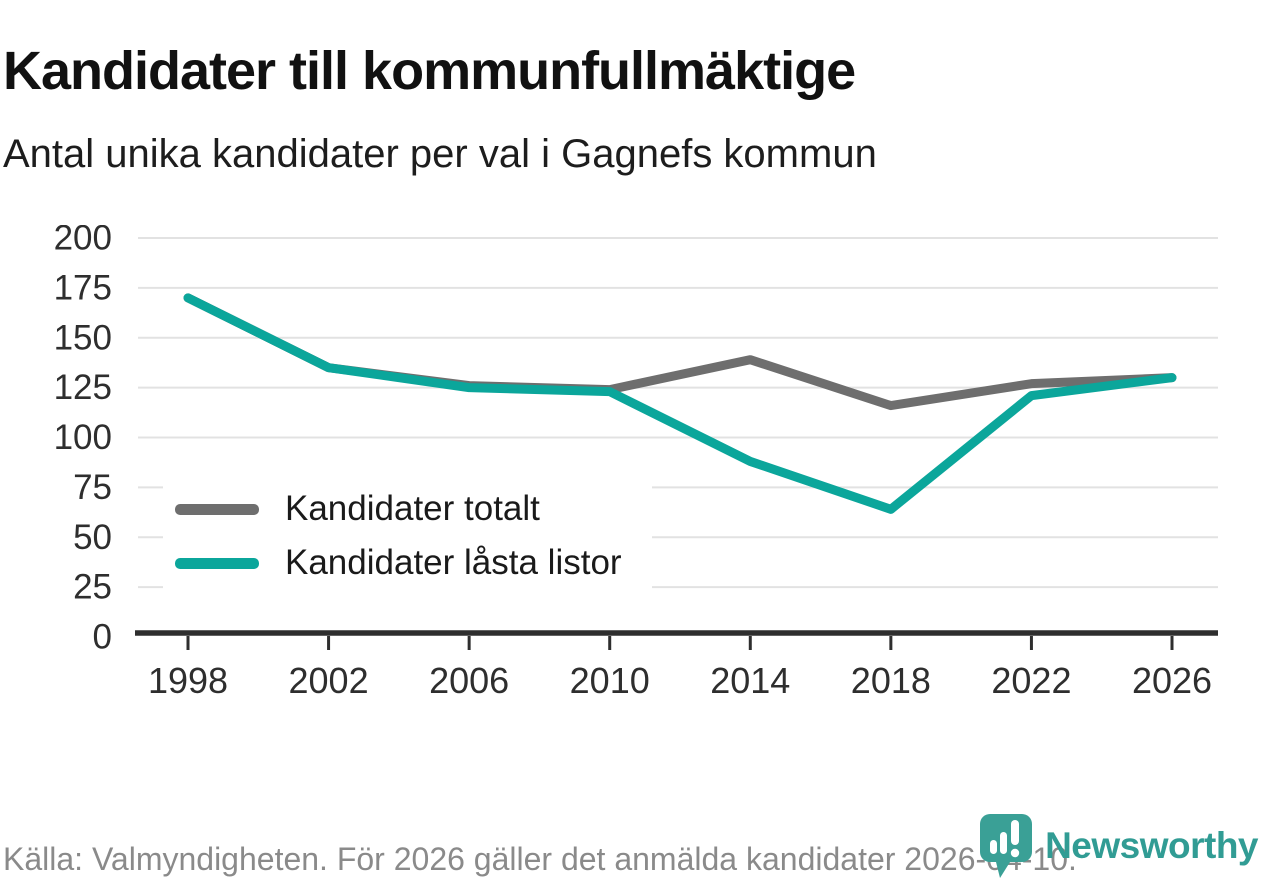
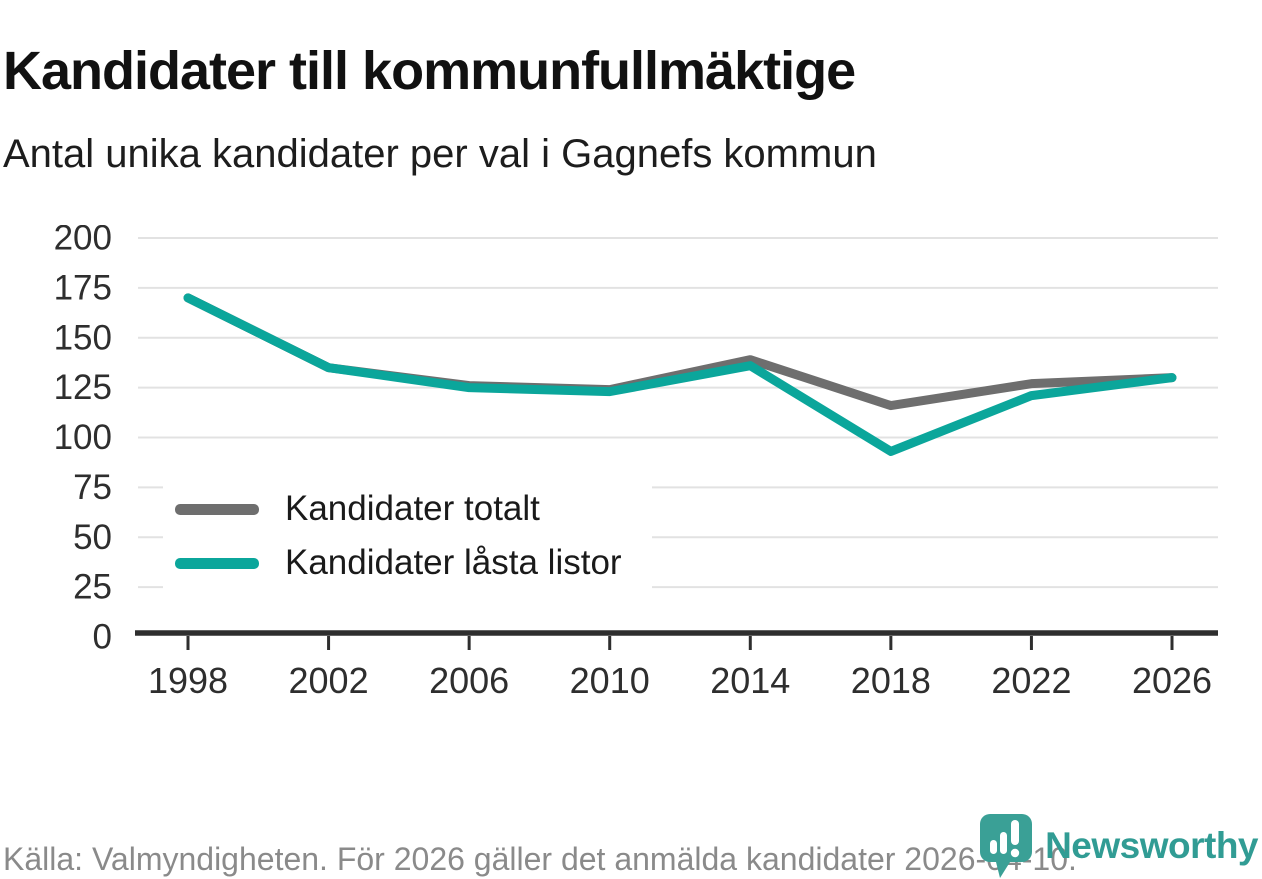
Kandidater låsta listor/2014: 88 -> 136
Kandidater låsta listor/2018: 64 -> 93
